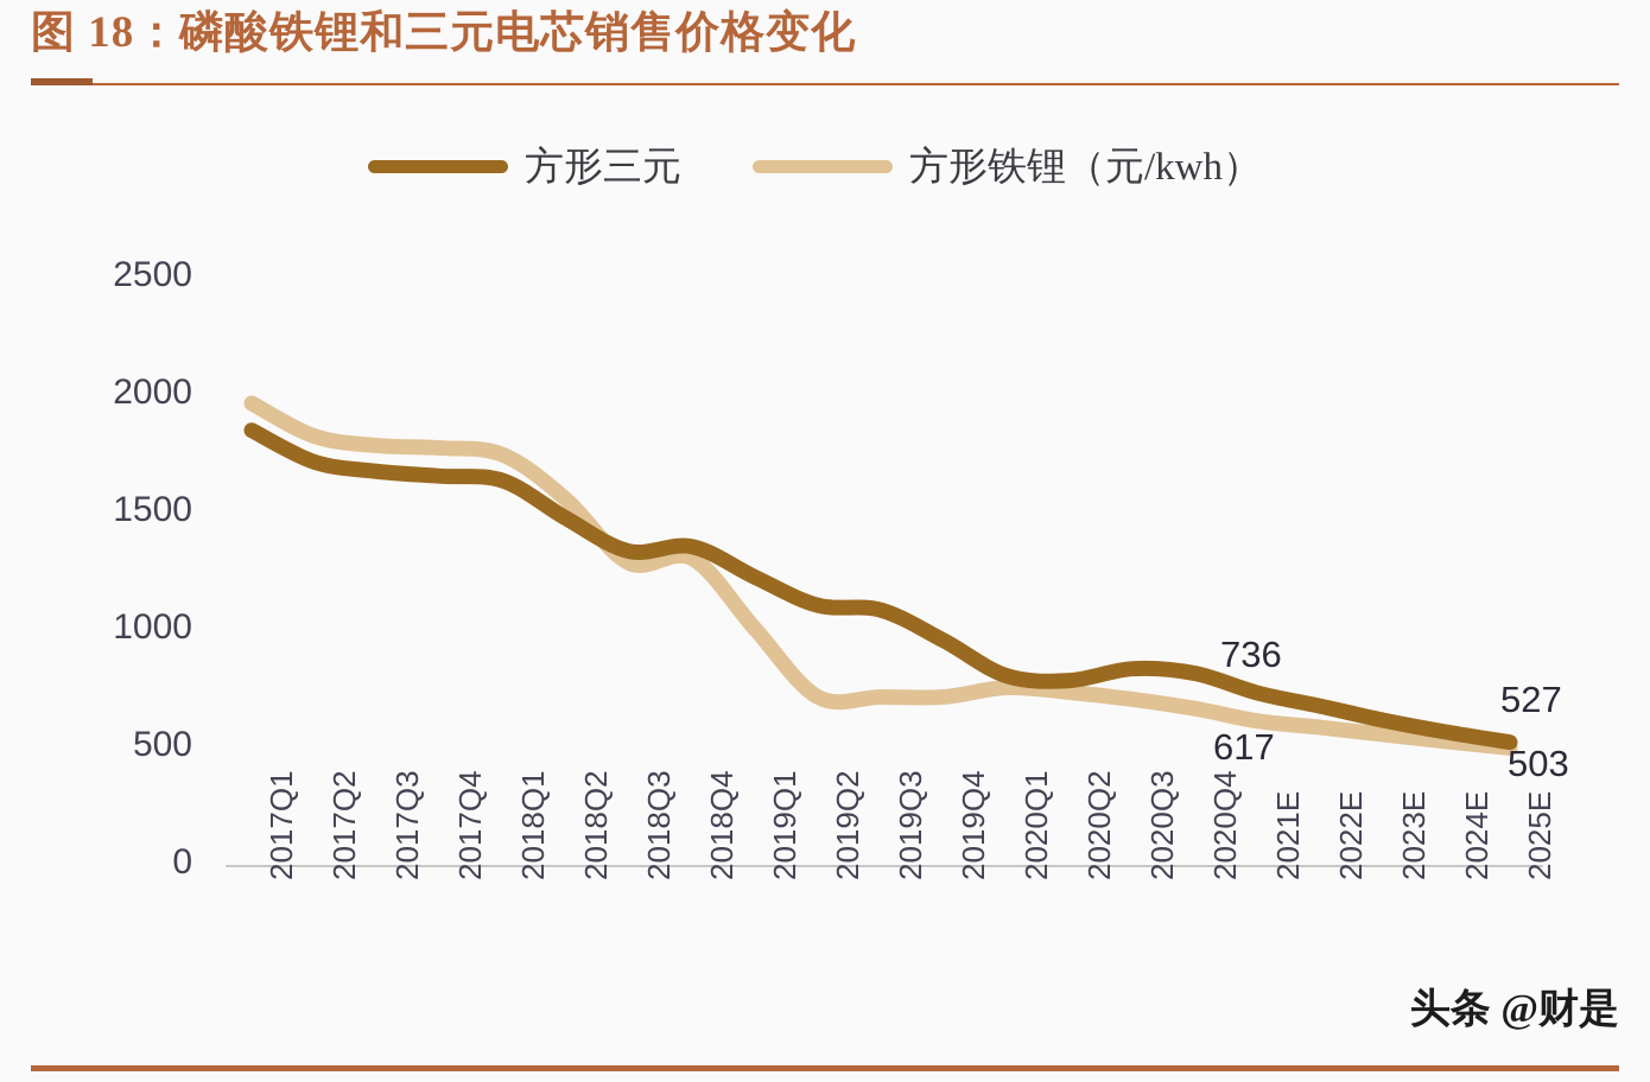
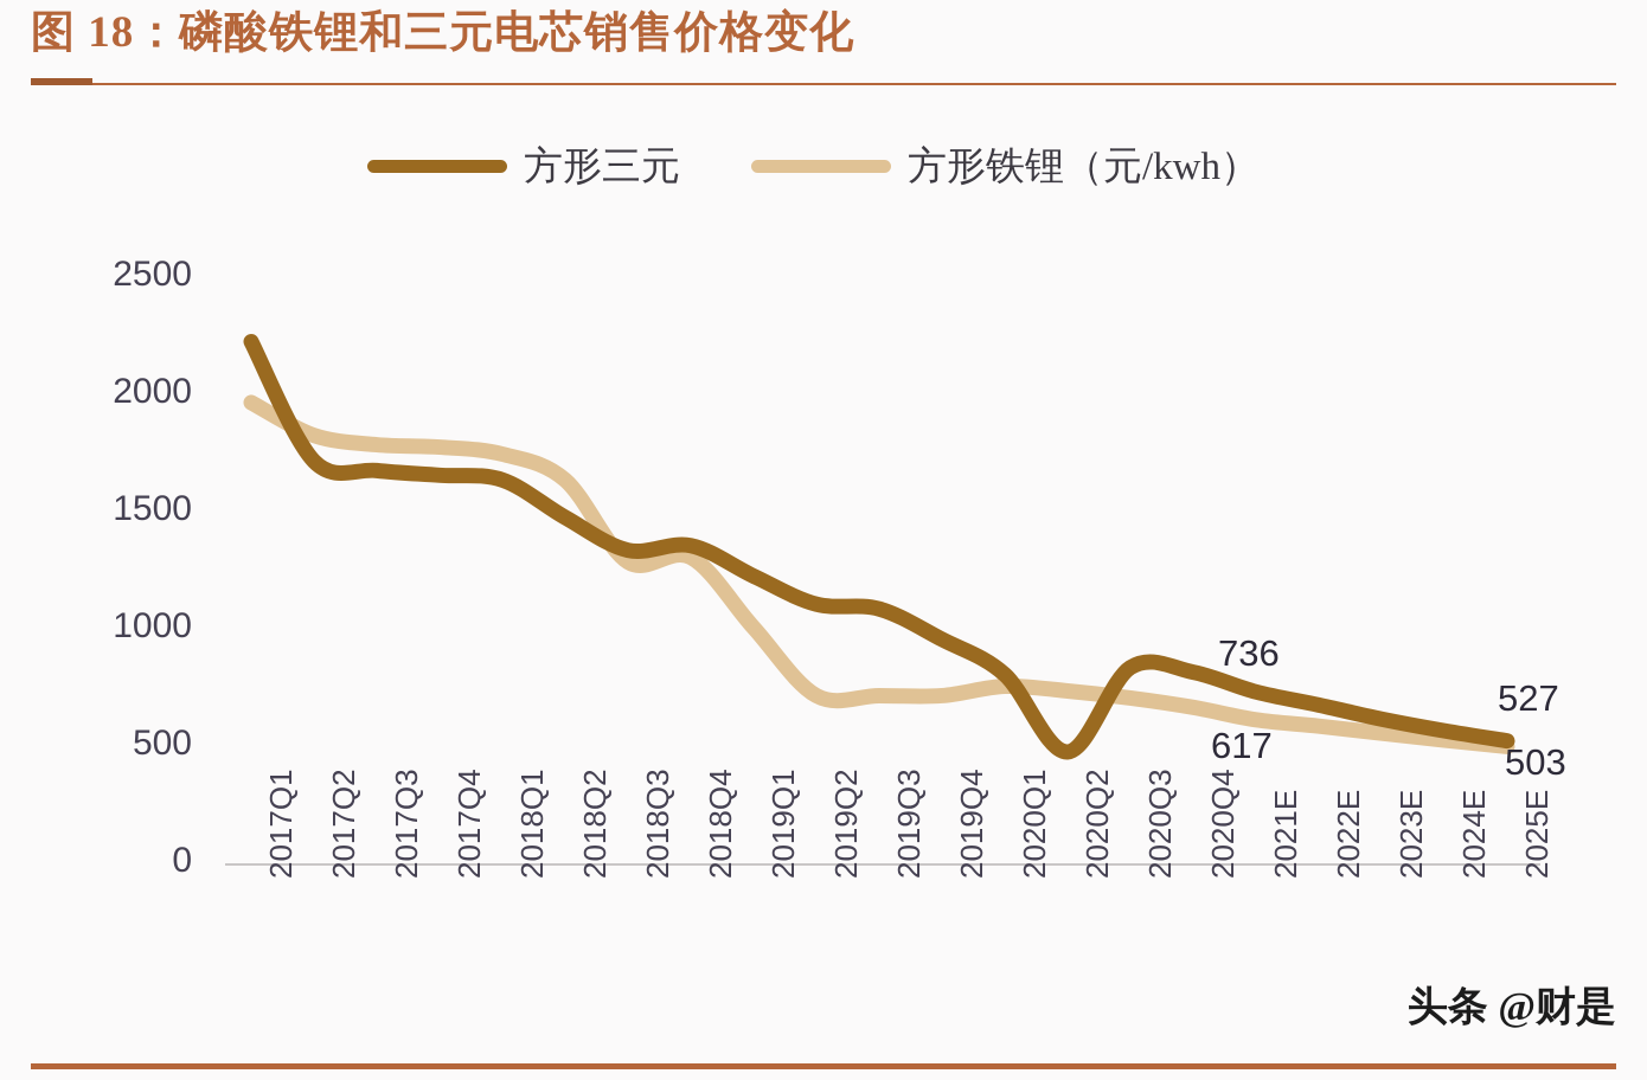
方形三元/2017Q1: 1860 -> 2230
方形铁锂（元/kwh）/2018Q2: 1560 -> 1640
方形三元/2020Q2: 790 -> 480
